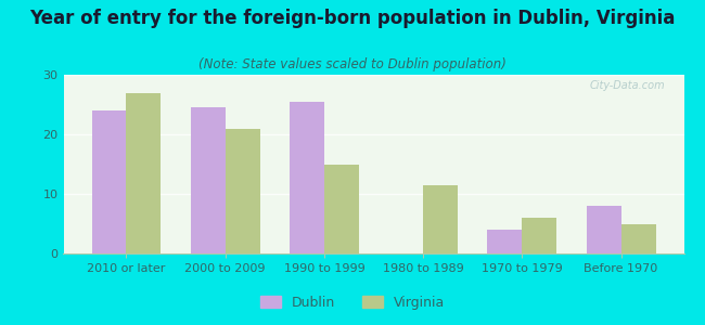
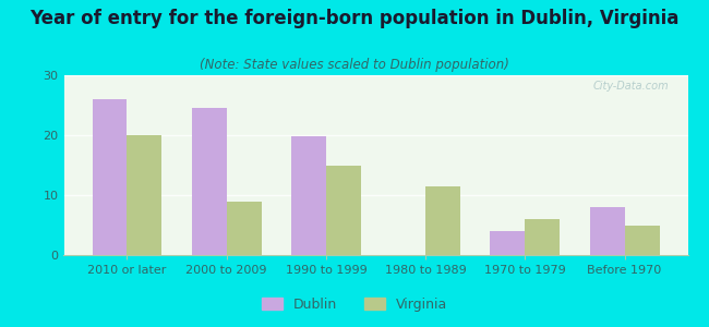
Dublin/2010 or later: 24.0 -> 26.0
Virginia/2010 or later: 27.0 -> 20.0
Virginia/2000 to 2009: 21.0 -> 9.0
Dublin/1990 to 1999: 25.5 -> 19.8
